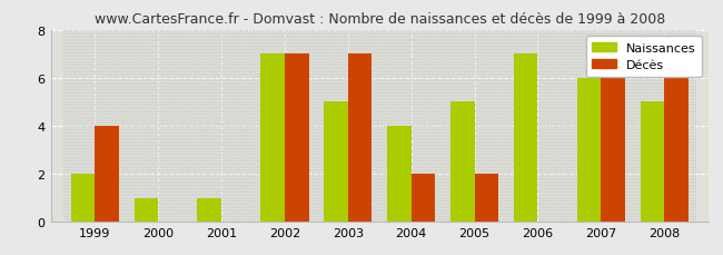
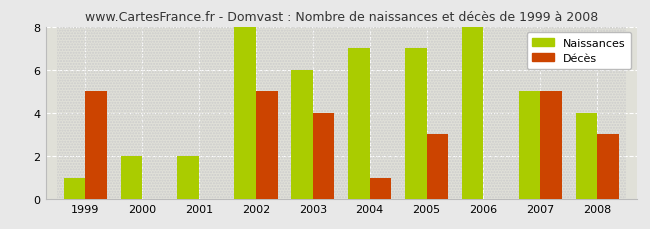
Naissances/1999: 2 -> 1
Décès/1999: 4 -> 5
Naissances/2000: 1 -> 2
Naissances/2001: 1 -> 2
Naissances/2002: 7 -> 8
Décès/2002: 7 -> 5
Naissances/2003: 5 -> 6
Décès/2003: 7 -> 4
Naissances/2004: 4 -> 7
Décès/2004: 2 -> 1
Naissances/2005: 5 -> 7
Décès/2005: 2 -> 3
Naissances/2006: 7 -> 8
Naissances/2007: 6 -> 5
Décès/2007: 6 -> 5
Naissances/2008: 5 -> 4
Décès/2008: 6 -> 3
